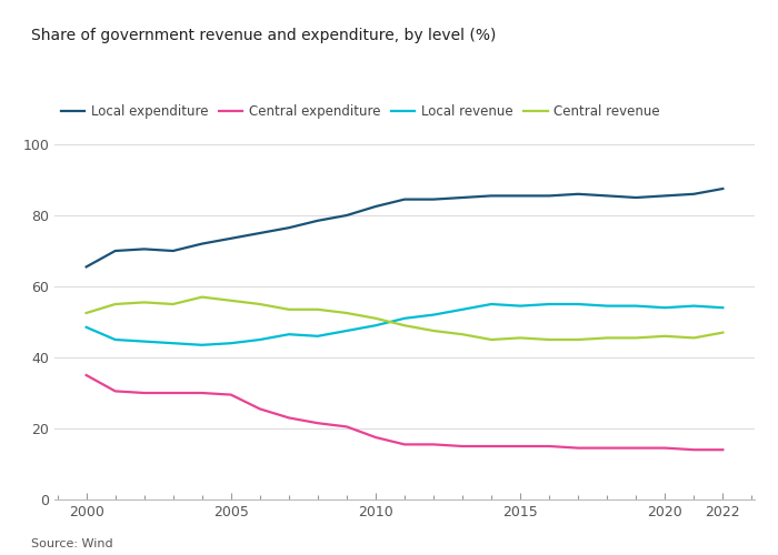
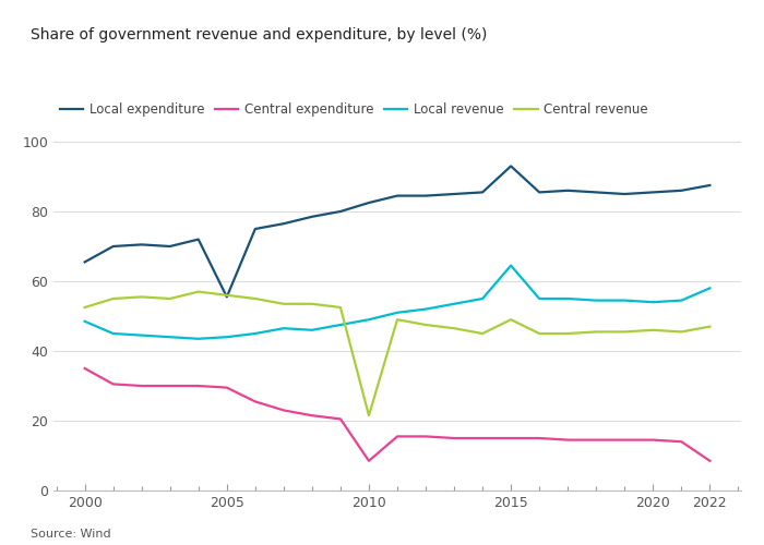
Local expenditure/2005: 73.5 -> 55.5
Central expenditure/2010: 17.5 -> 8.5
Central revenue/2010: 51.0 -> 21.5
Local expenditure/2015: 85.5 -> 93.0
Local revenue/2015: 54.5 -> 64.5
Central revenue/2015: 45.5 -> 49.0
Central expenditure/2022: 14.0 -> 8.5
Local revenue/2022: 54.0 -> 58.0
